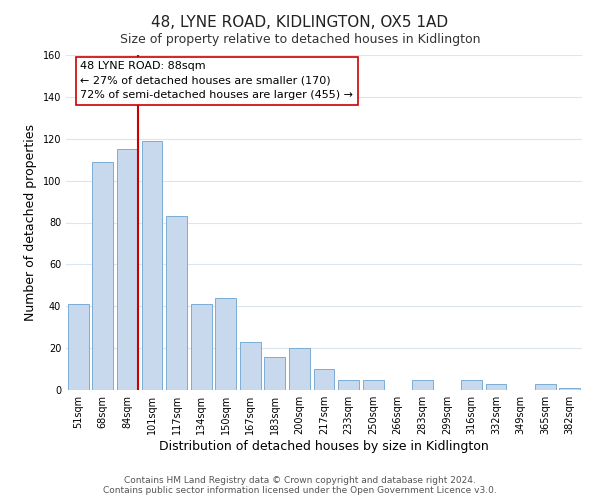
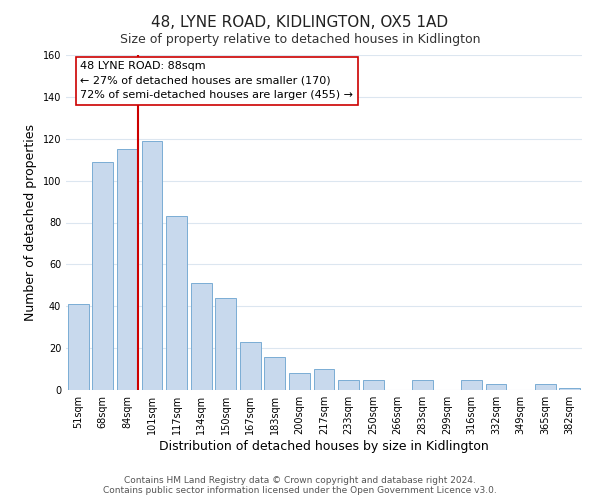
134sqm: 41 -> 51
200sqm: 20 -> 8
